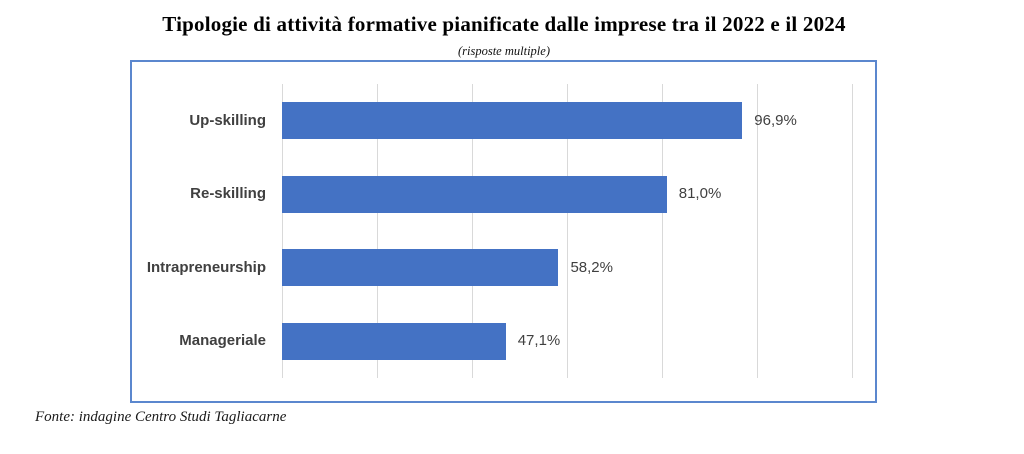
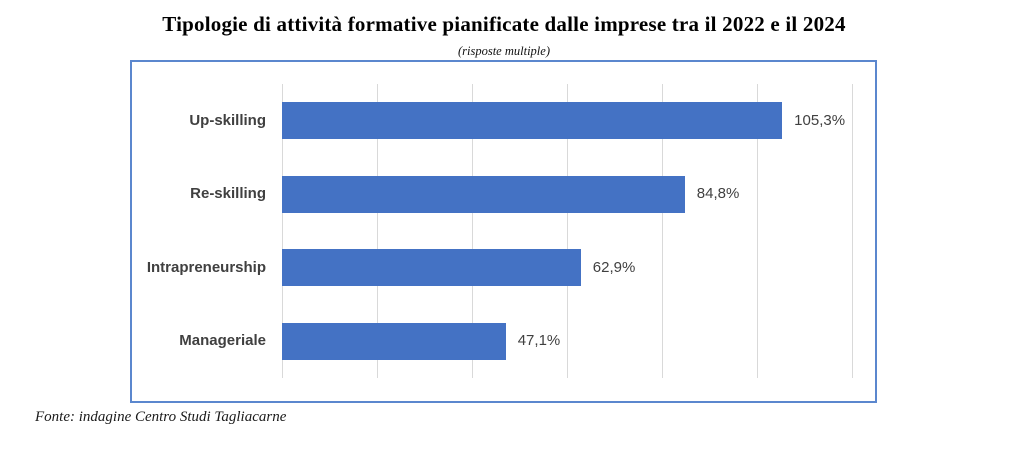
Up-skilling: 96,9% -> 105,3%
Re-skilling: 81,0% -> 84,8%
Intrapreneurship: 58,2% -> 62,9%
